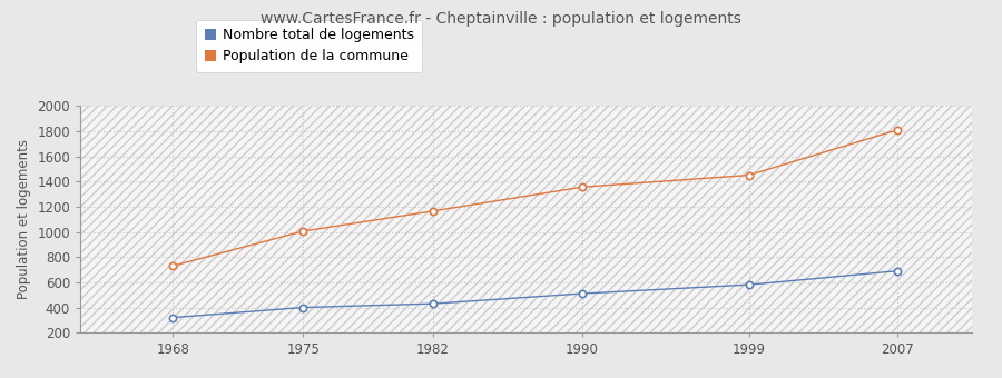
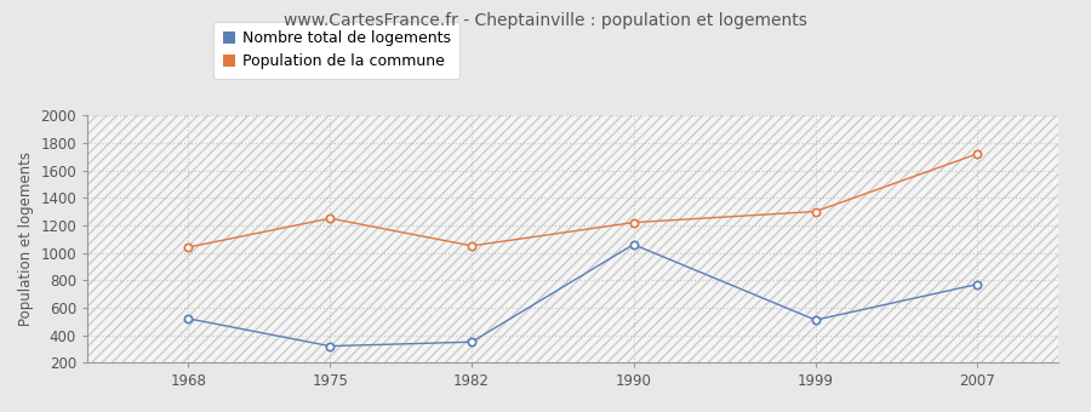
Nombre total de logements/1968: 320 -> 520
Population de la commune/1968: 730 -> 1040
Nombre total de logements/1975: 400 -> 320
Population de la commune/1975: 1000 -> 1250
Nombre total de logements/1982: 430 -> 350
Population de la commune/1982: 1160 -> 1050
Nombre total de logements/1990: 510 -> 1060
Population de la commune/1990: 1360 -> 1220
Nombre total de logements/1999: 580 -> 510
Population de la commune/1999: 1450 -> 1300
Nombre total de logements/2007: 690 -> 770
Population de la commune/2007: 1810 -> 1720
